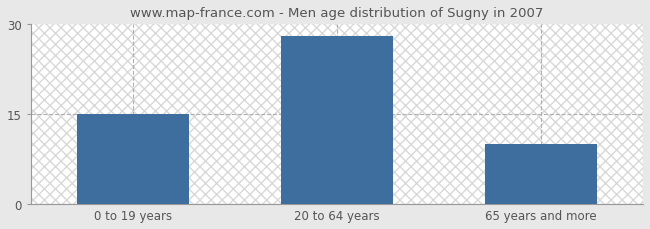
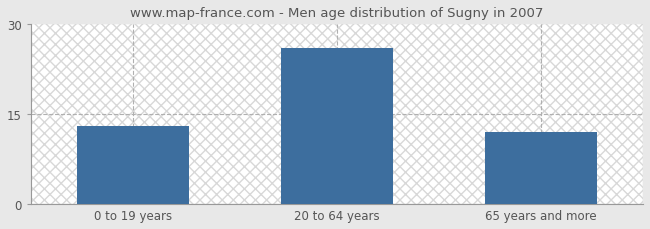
0 to 19 years: 15 -> 13
20 to 64 years: 28 -> 26
65 years and more: 10 -> 12
